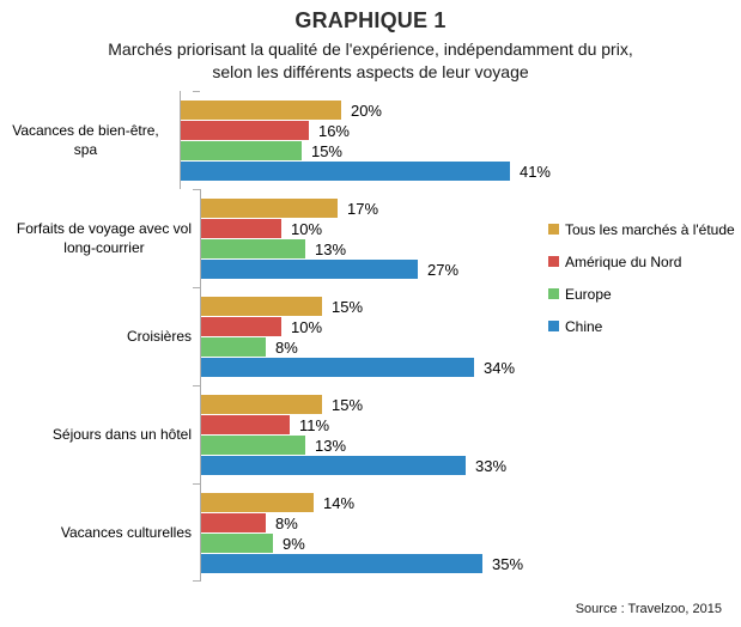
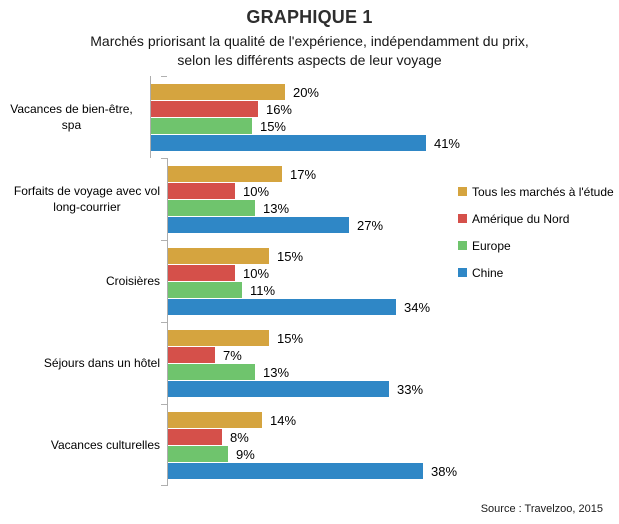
Europe/Croisières: 8% -> 11%
Amérique du Nord/Séjours dans un hôtel: 11% -> 7%
Chine/Vacances culturelles: 35% -> 38%
